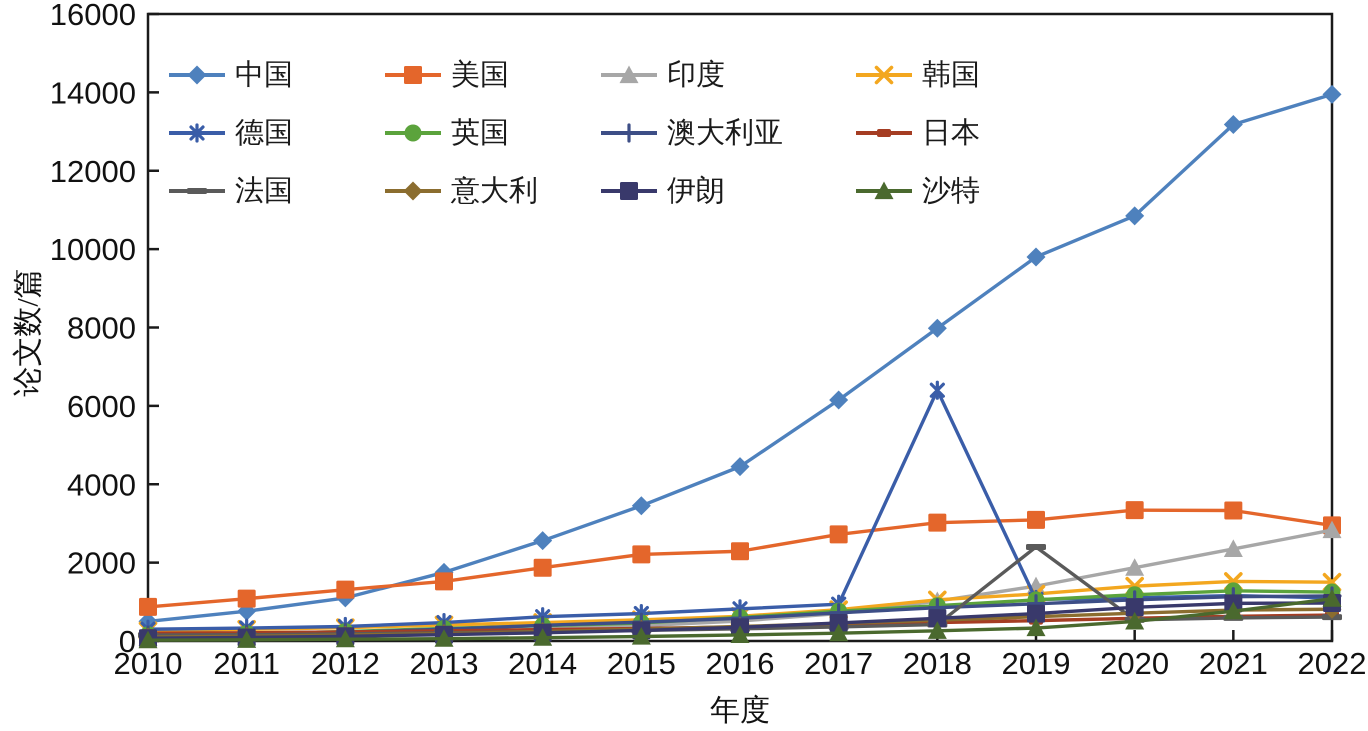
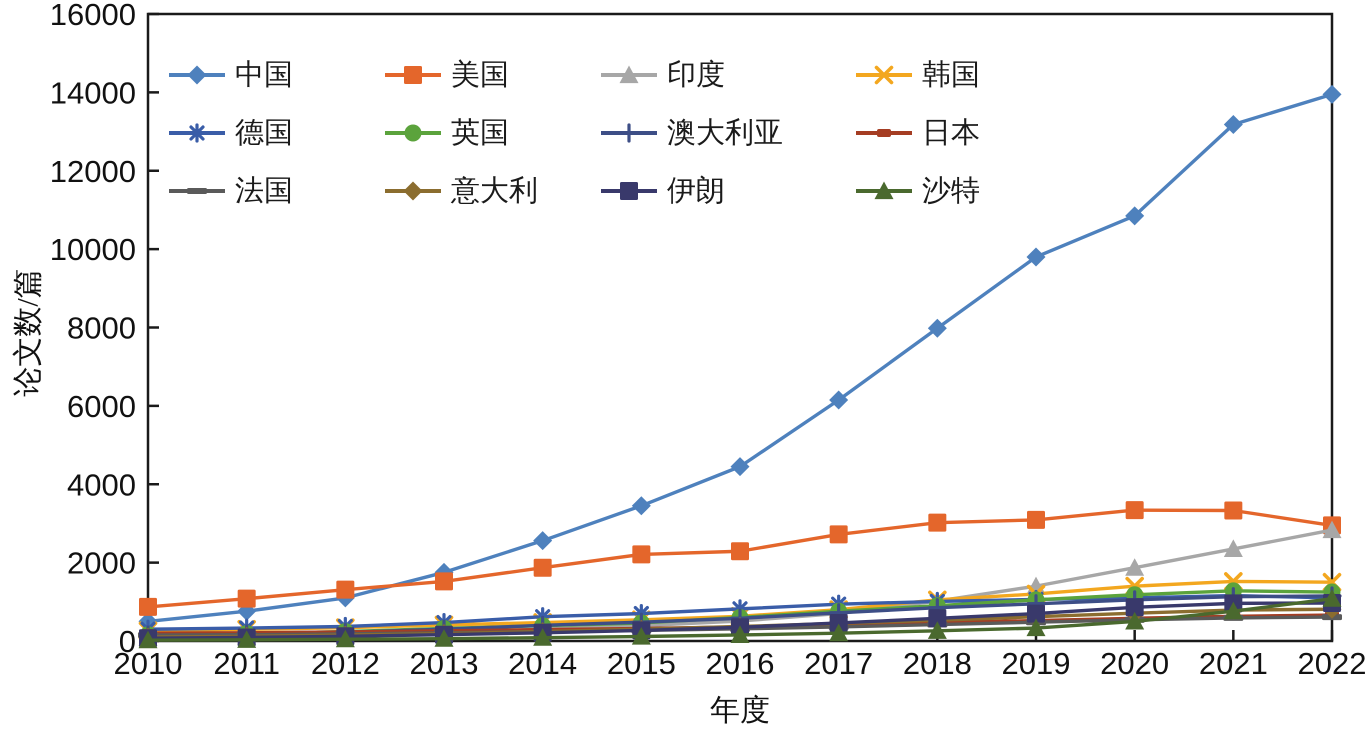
德国/2018: 6400 -> 1000
法国/2019: 2400 -> 500
